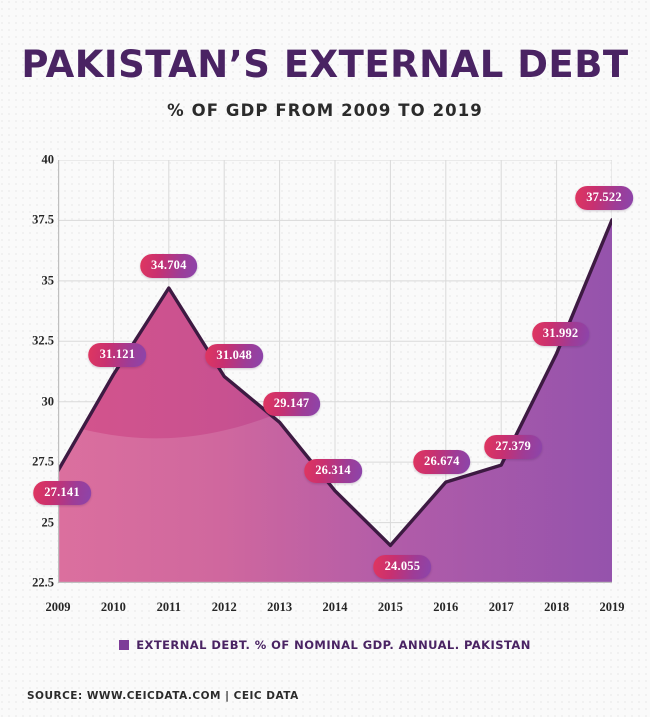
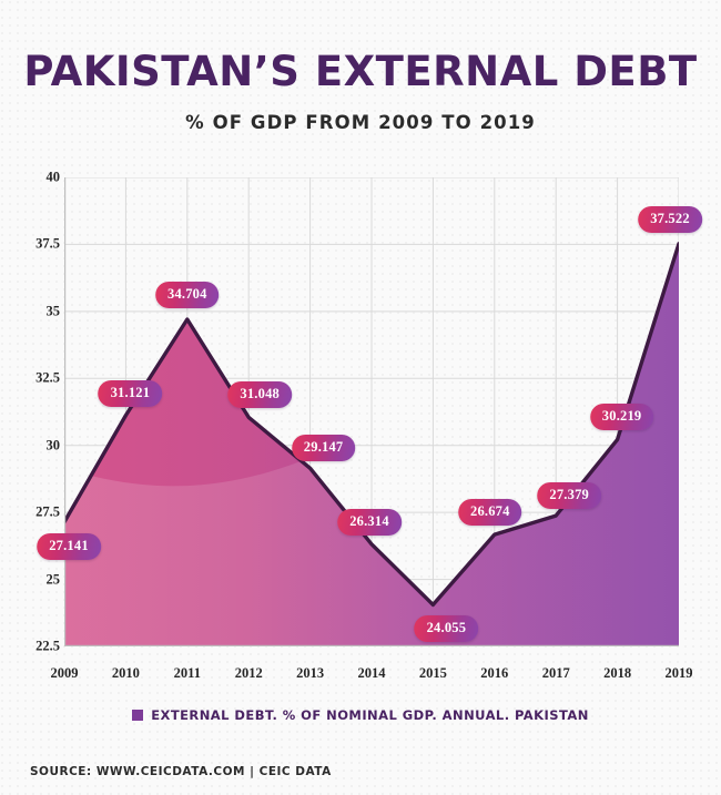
2018: 31.992 -> 30.219
